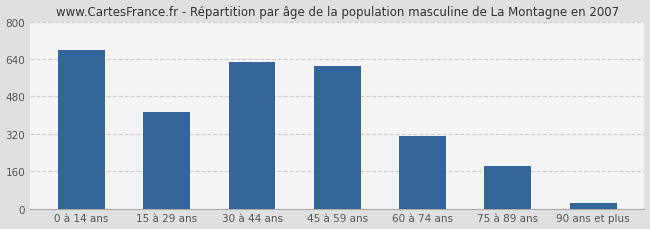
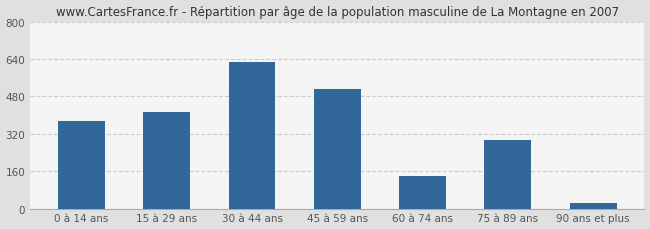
0 à 14 ans: 680 -> 375
45 à 59 ans: 610 -> 510
60 à 74 ans: 310 -> 140
75 à 89 ans: 180 -> 295
